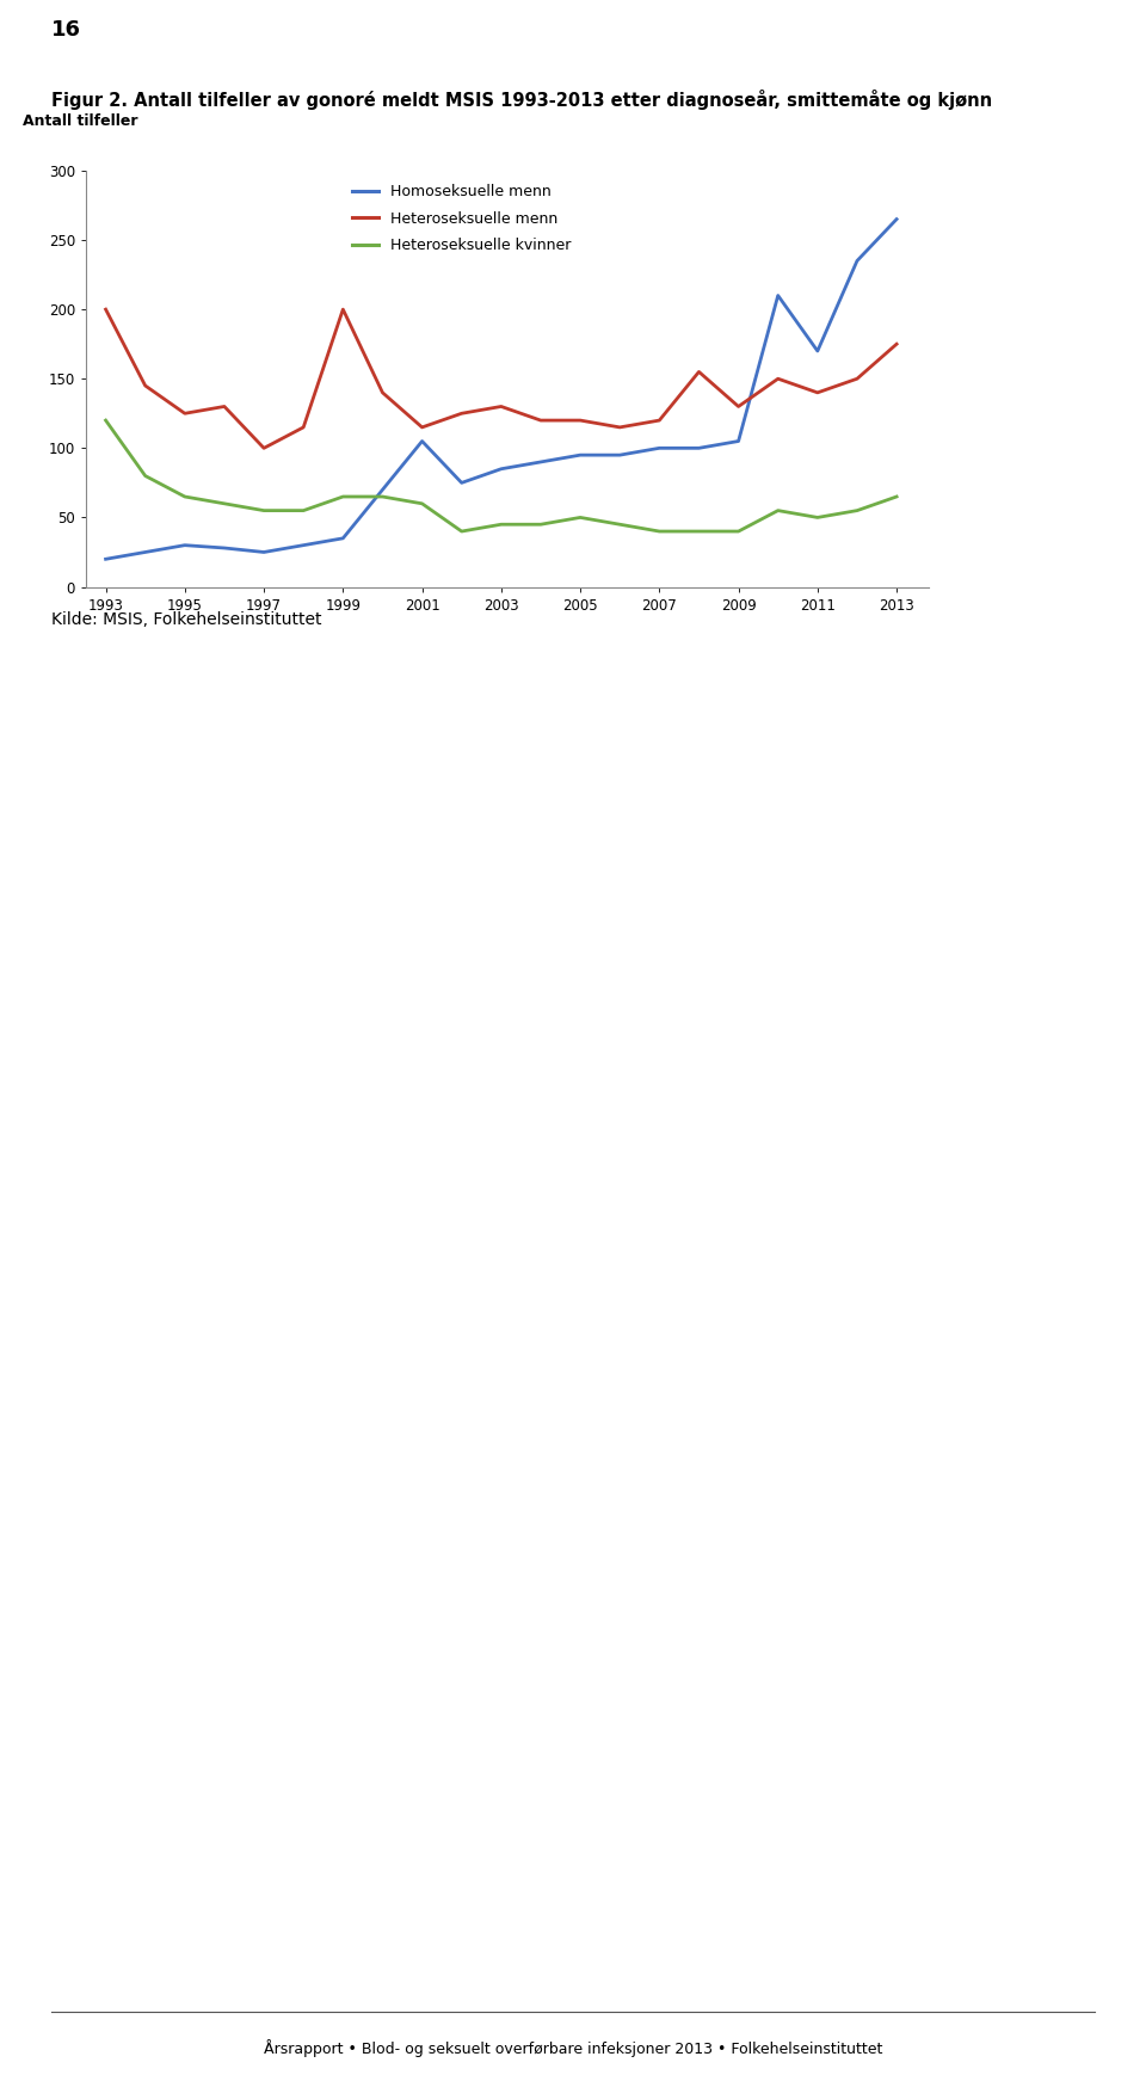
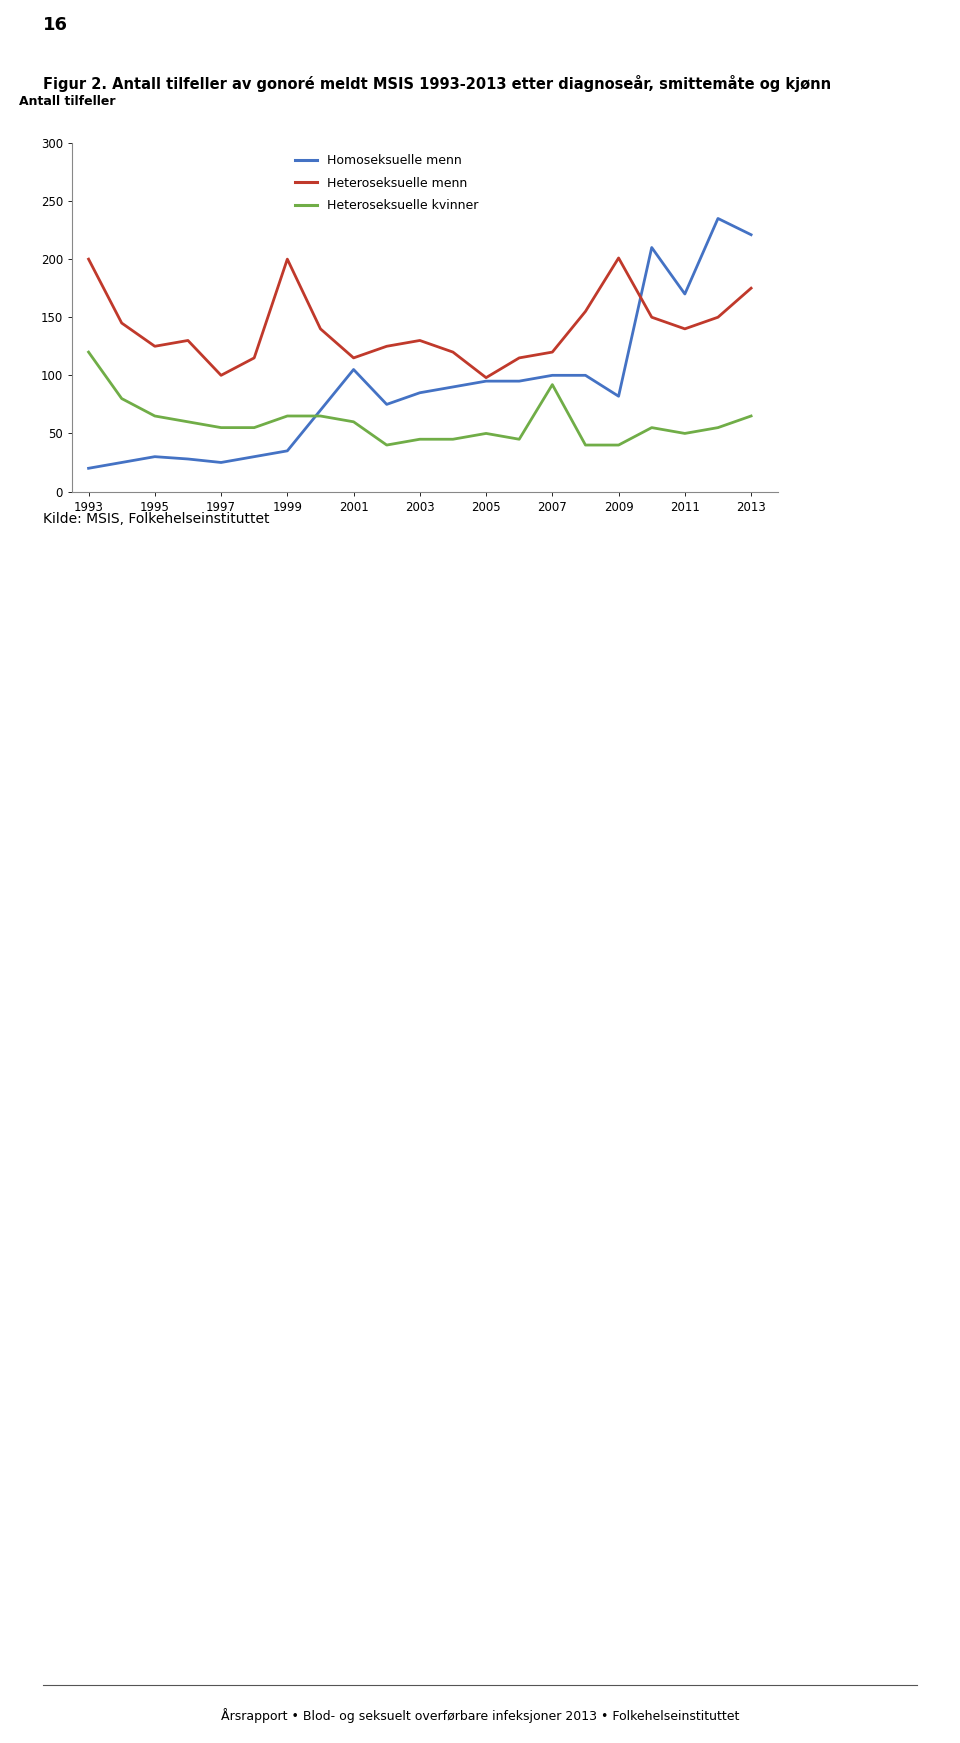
Heteroseksuelle menn/2005: 120 -> 98
Heteroseksuelle kvinner/2007: 40 -> 92
Homoseksuelle menn/2009: 105 -> 82
Heteroseksuelle menn/2009: 130 -> 201
Homoseksuelle menn/2013: 265 -> 221
